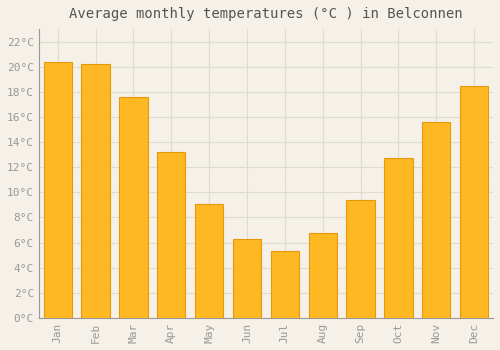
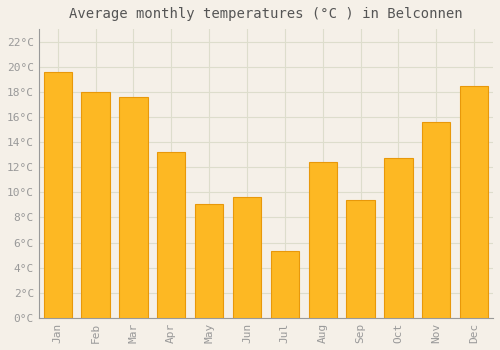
Jan: 20.4°C -> 19.6°C
Feb: 20.2°C -> 18.0°C
Jun: 6.3°C -> 9.6°C
Aug: 6.8°C -> 12.4°C
